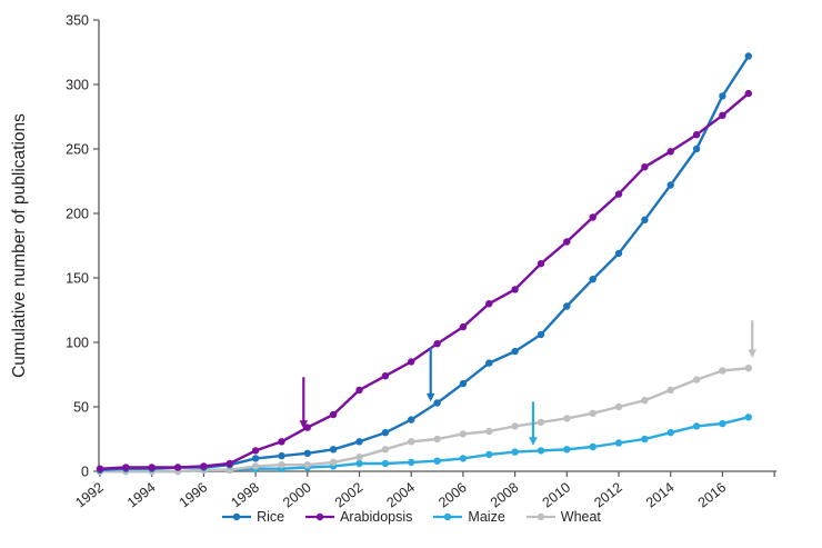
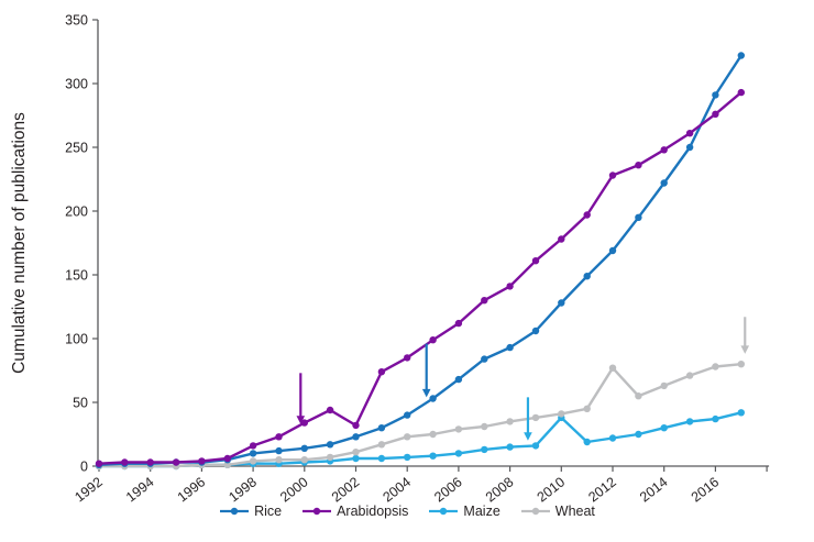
Arabidopsis/2002: 63 -> 32
Maize/2010: 17 -> 38
Arabidopsis/2012: 215 -> 228
Wheat/2012: 50 -> 77
